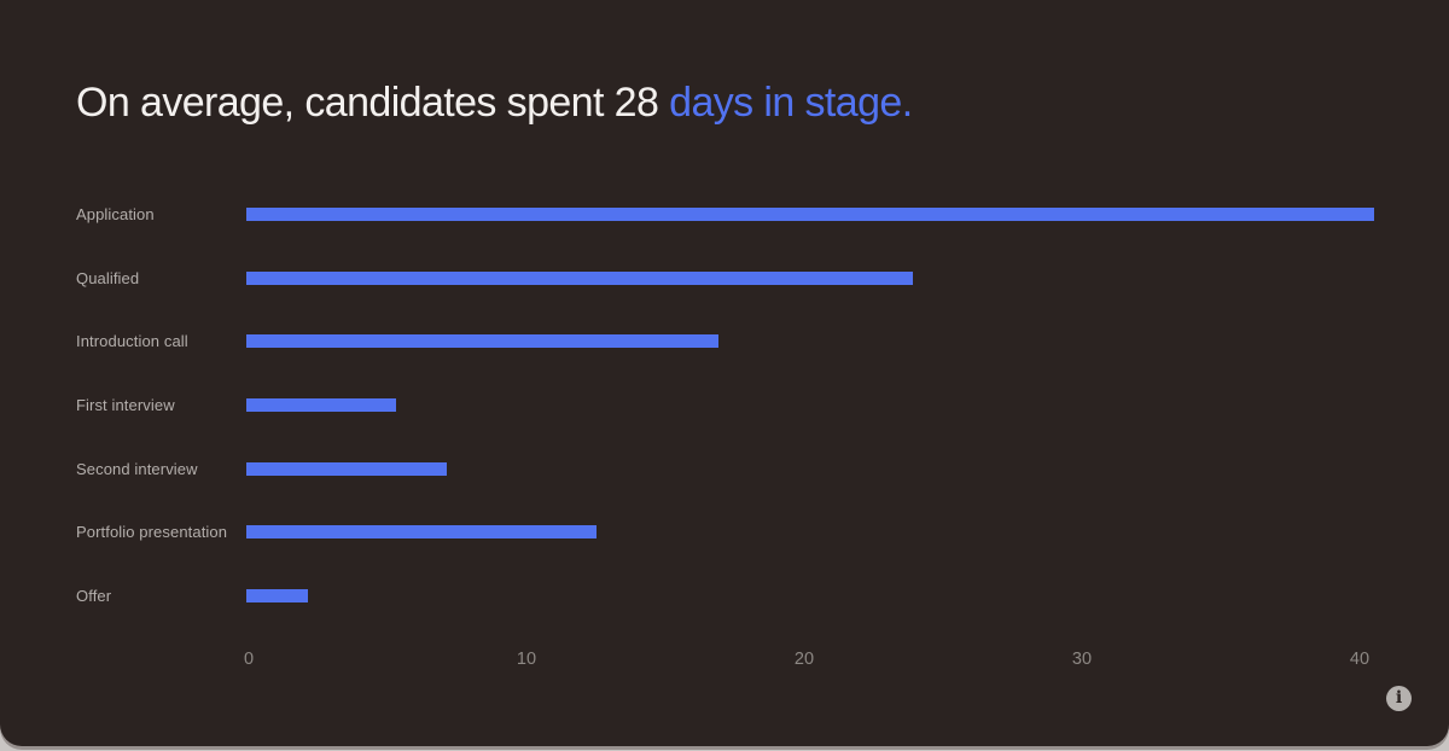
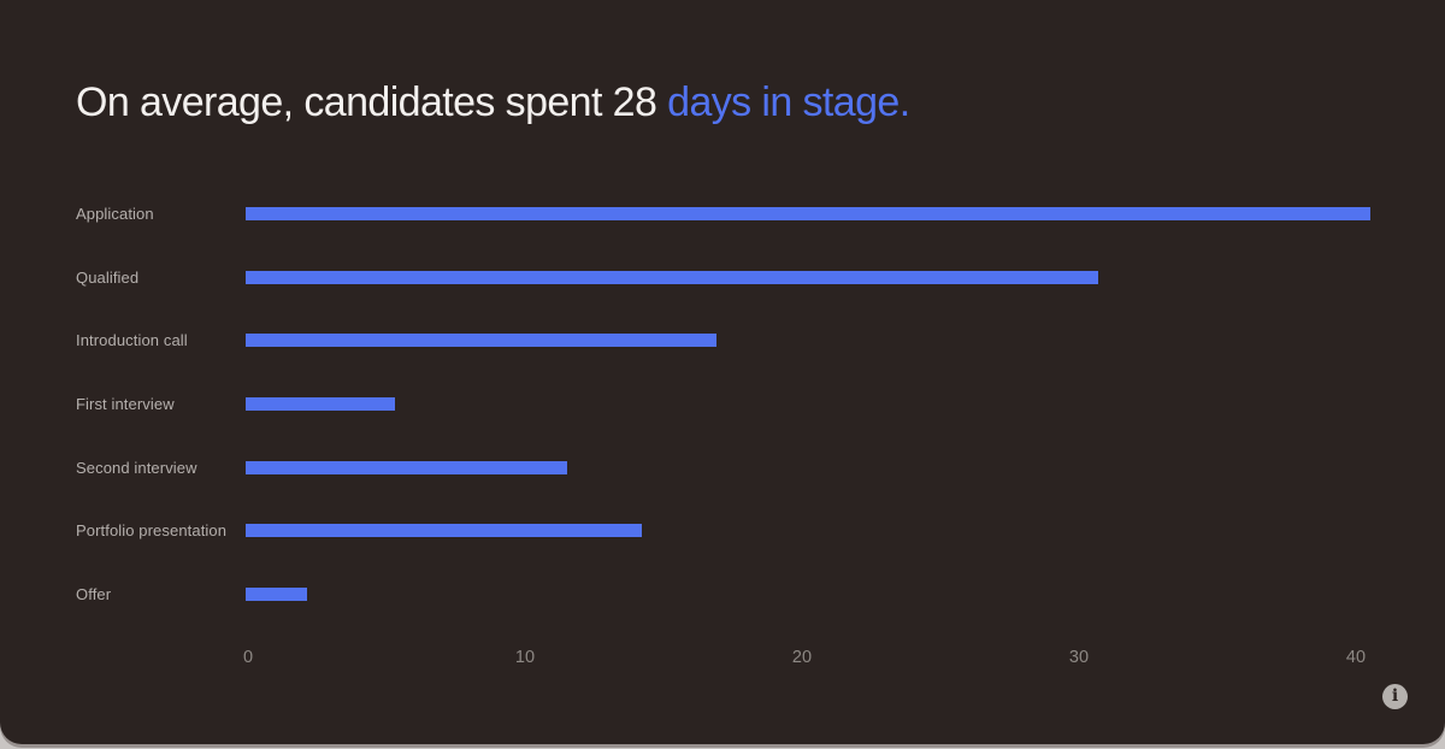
Qualified: 24.0 -> 30.8
Second interview: 7.2 -> 11.6
Portfolio presentation: 12.6 -> 14.3
